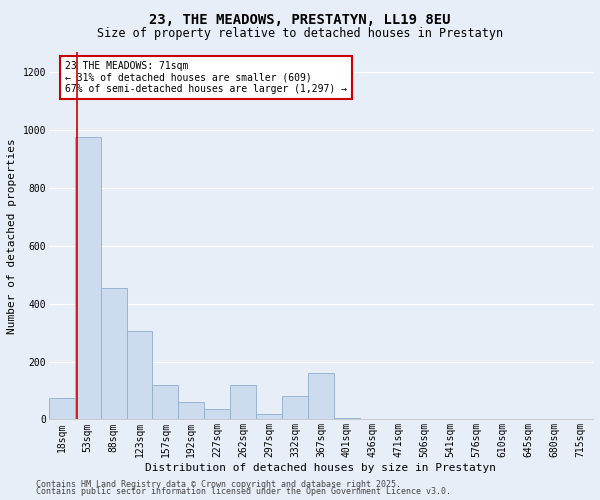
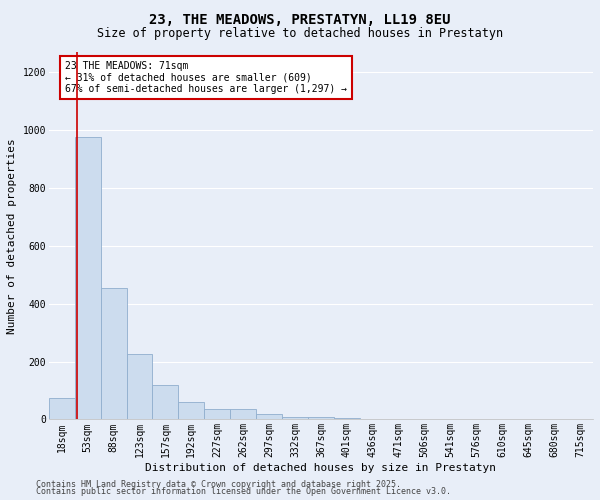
123sqm: 305 -> 225
262sqm: 120 -> 35
332sqm: 80 -> 10
367sqm: 160 -> 8
